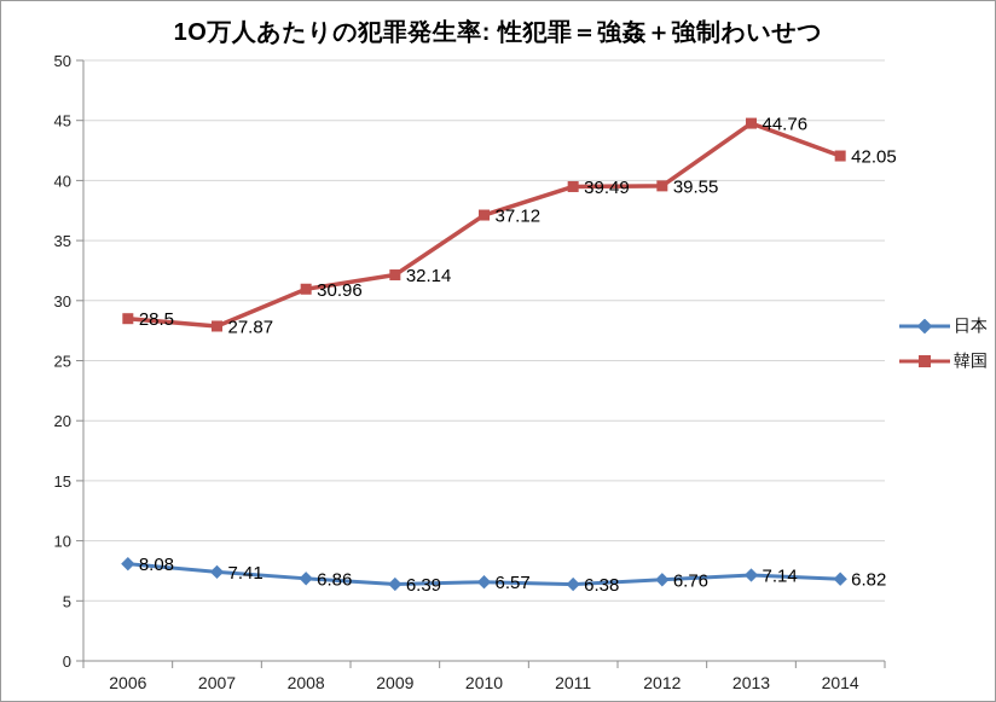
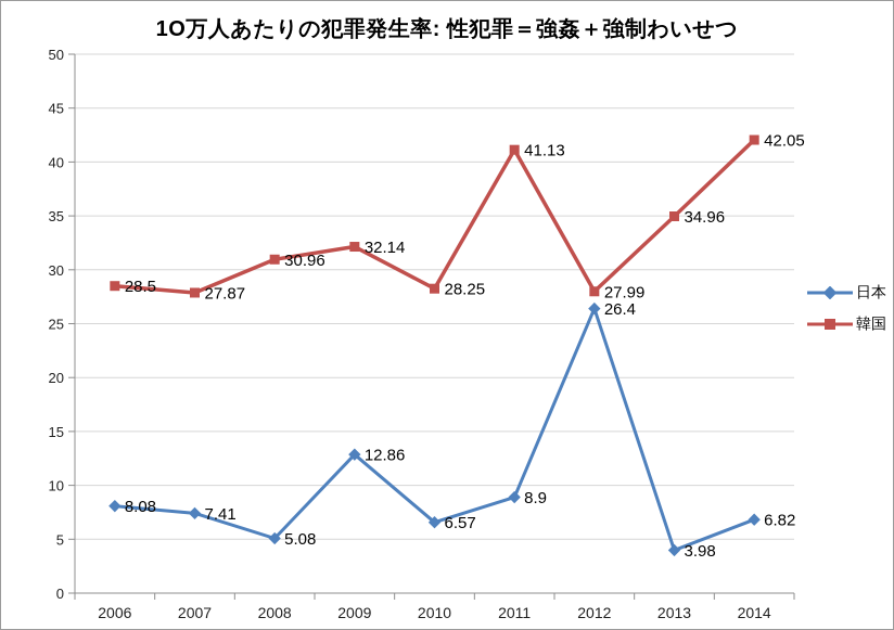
日本/2008: 6.86 -> 5.08
日本/2009: 6.39 -> 12.86
韓国/2010: 37.12 -> 28.25
日本/2011: 6.38 -> 8.9
韓国/2011: 39.49 -> 41.13
日本/2012: 6.76 -> 26.4
韓国/2012: 39.55 -> 27.99
日本/2013: 7.14 -> 3.98
韓国/2013: 44.76 -> 34.96
